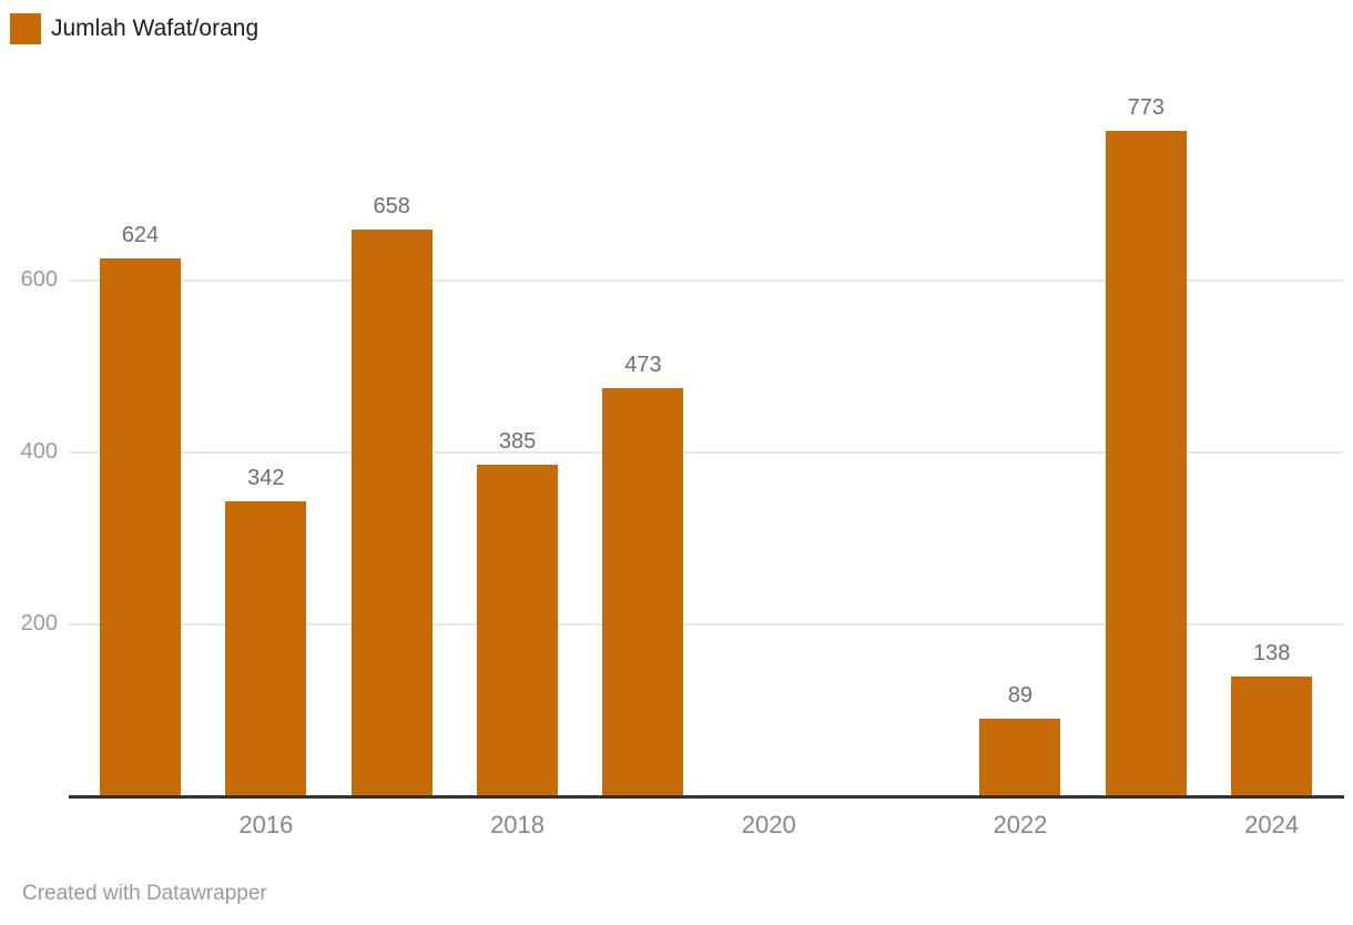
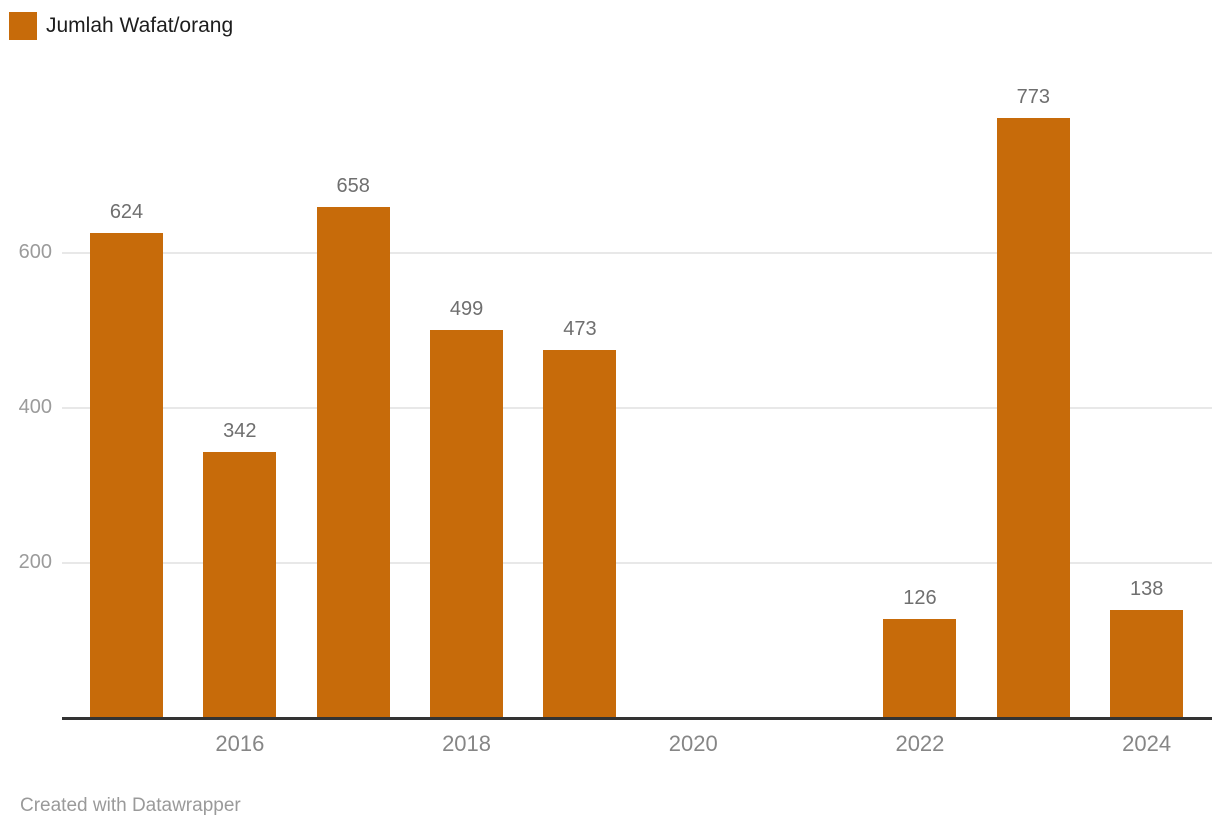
2018: 385 -> 499
2022: 89 -> 126
